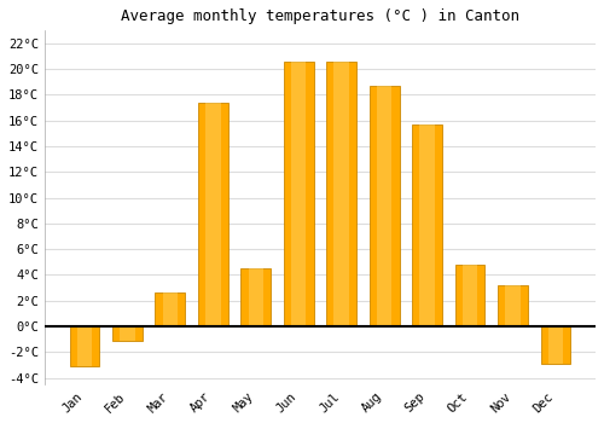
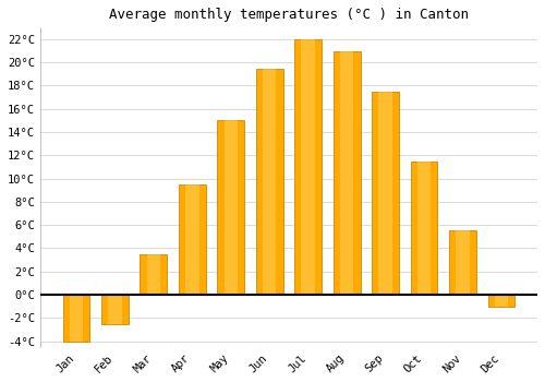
Jan: -3.1°C -> -4.0°C
Feb: -1.1°C -> -2.5°C
Mar: 2.6°C -> 3.5°C
Apr: 17.4°C -> 9.5°C
May: 4.5°C -> 15.0°C
Jun: 20.6°C -> 19.5°C
Jul: 20.6°C -> 22.0°C
Aug: 18.7°C -> 21.0°C
Sep: 15.7°C -> 17.5°C
Oct: 4.8°C -> 11.5°C
Nov: 3.2°C -> 5.5°C
Dec: -2.9°C -> -1.0°C
